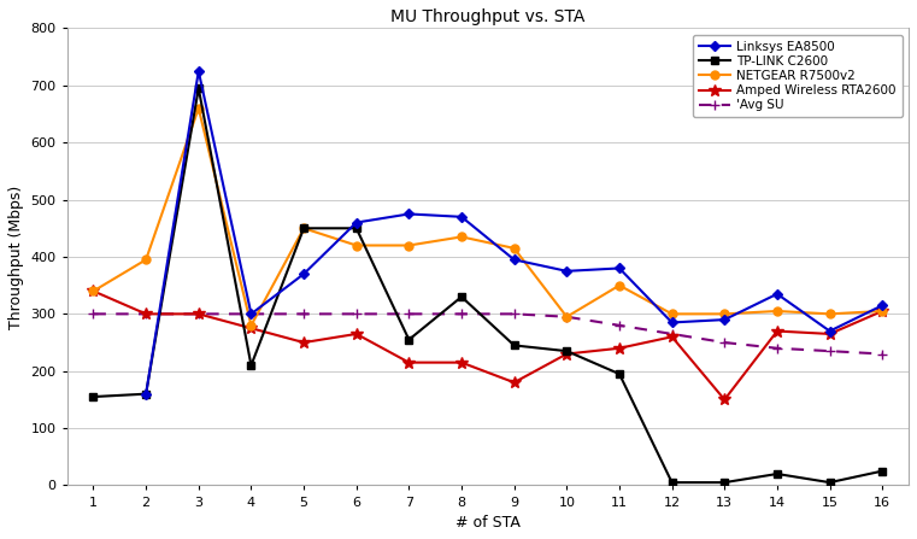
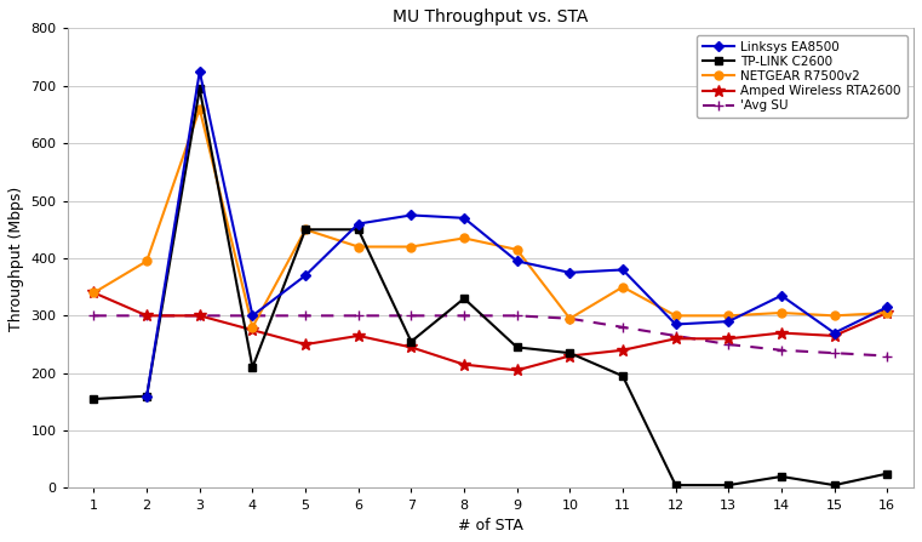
Amped Wireless RTA2600/7: 215 -> 245
Amped Wireless RTA2600/9: 180 -> 205
Amped Wireless RTA2600/13: 150 -> 260
